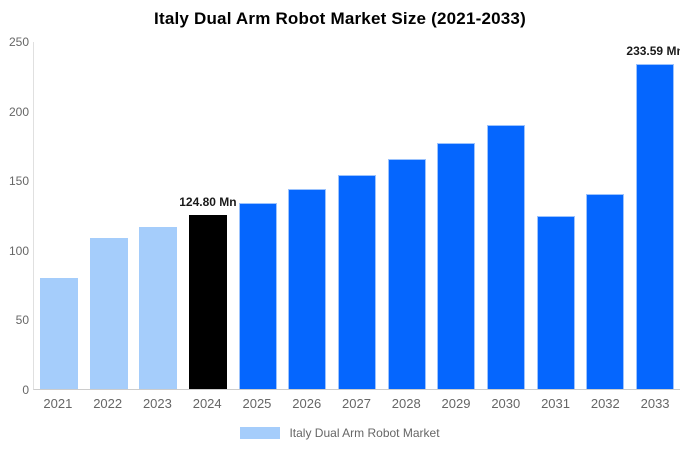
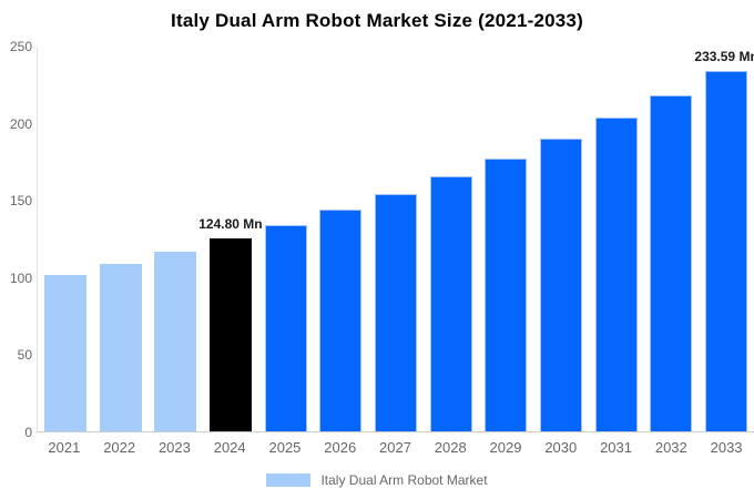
2021: 80 -> 101
2031: 124 -> 203
2032: 140 -> 218
